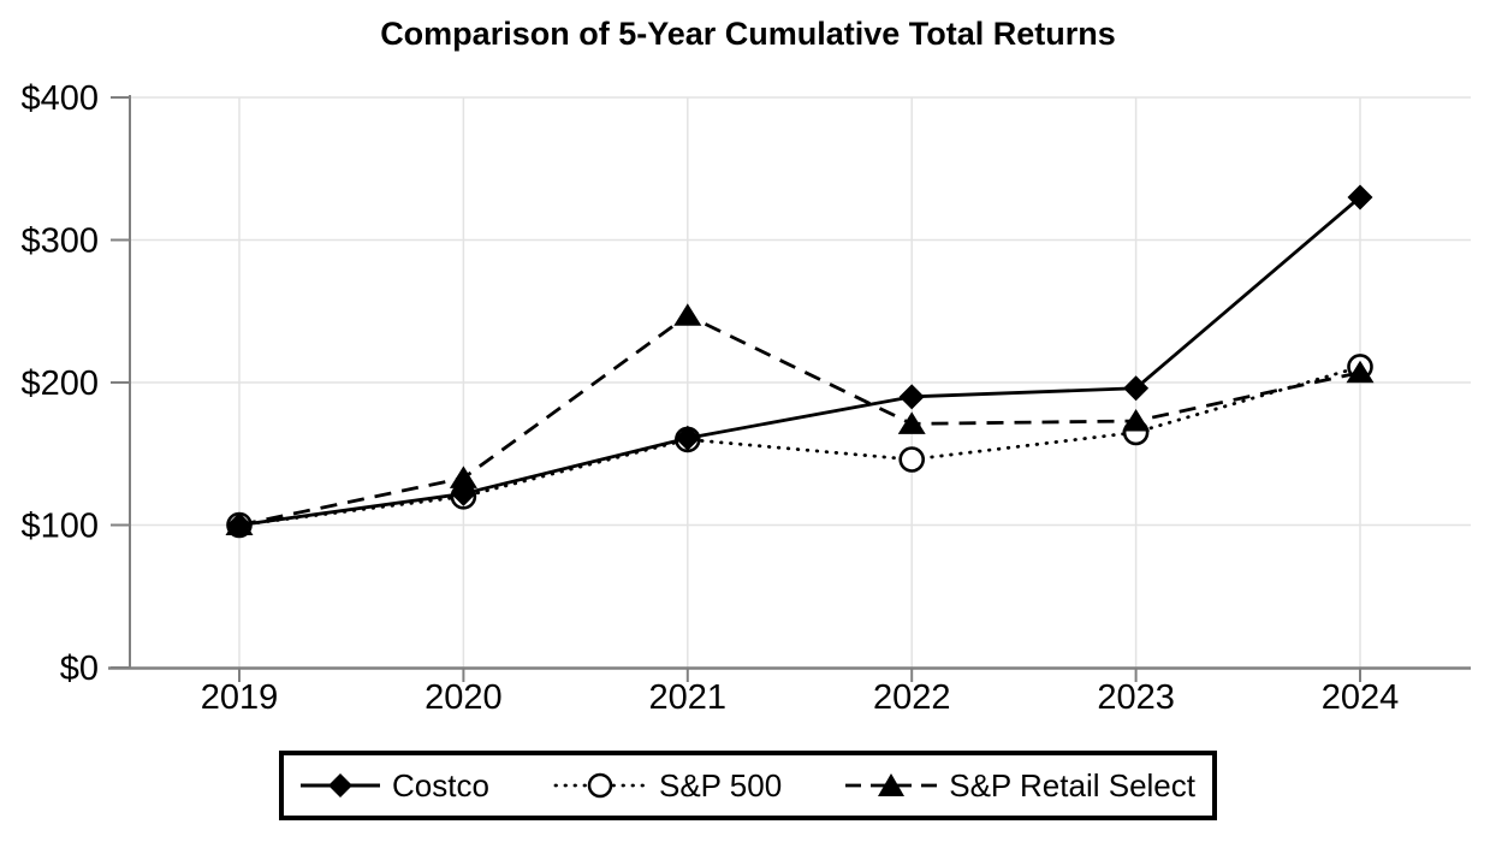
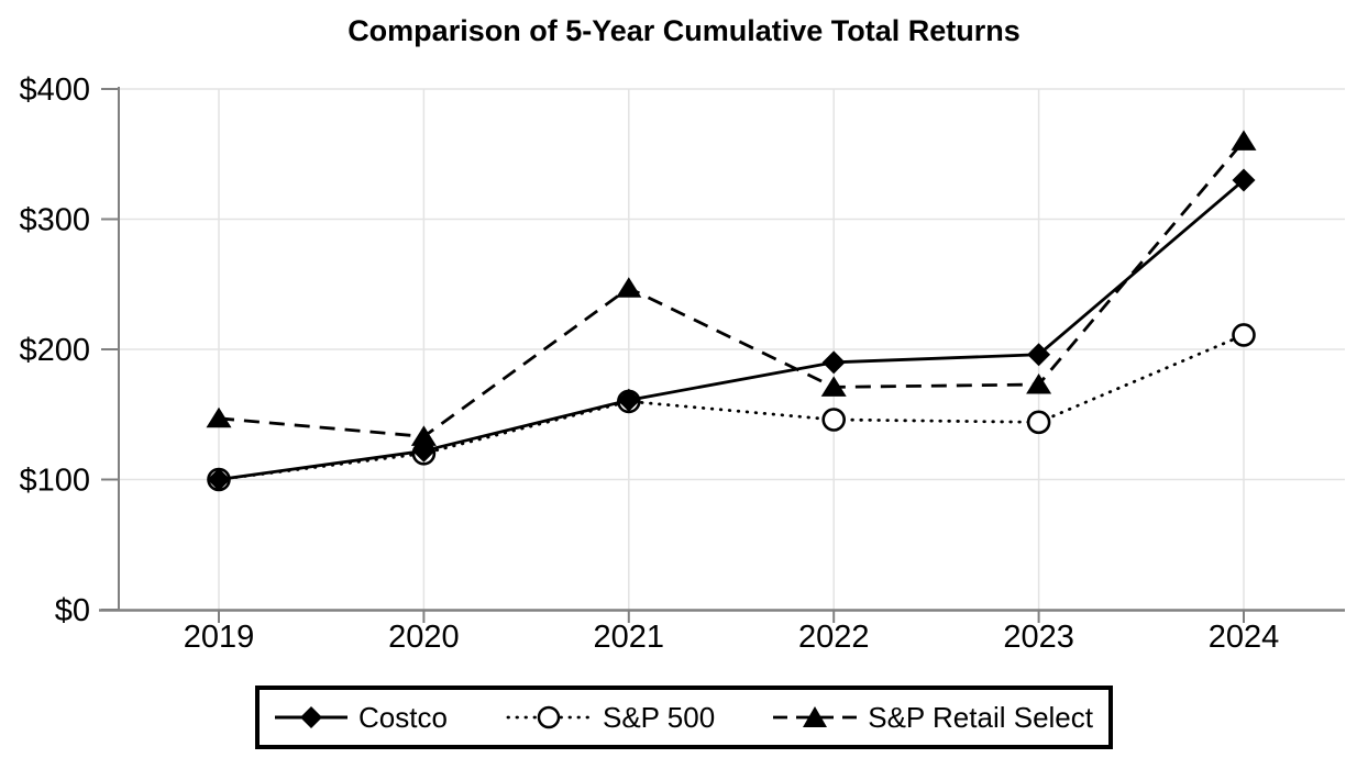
S&P Retail Select/2019: $100 -> $147
S&P 500/2023: $165 -> $144
S&P Retail Select/2024: $207 -> $360
